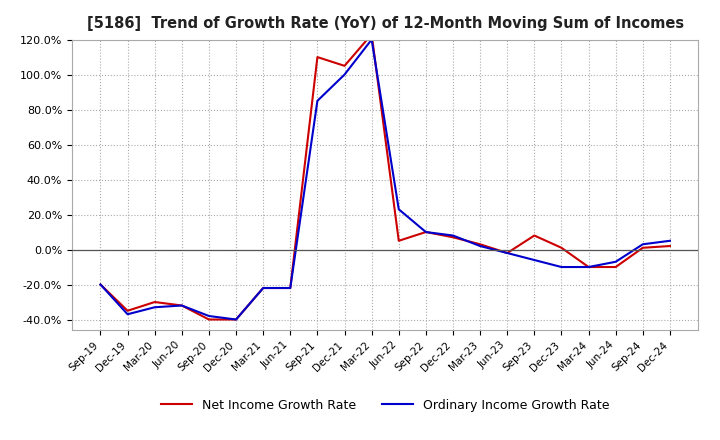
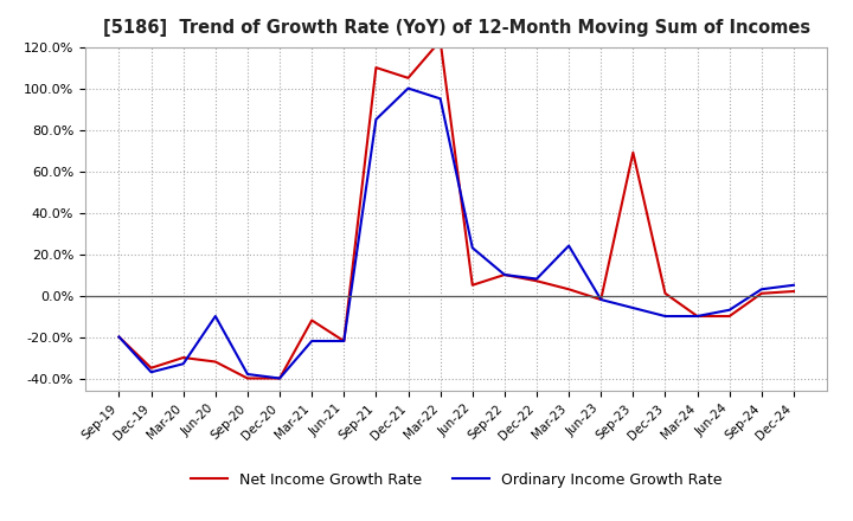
Ordinary Income Growth Rate/Jun-20: -32% -> -10%
Net Income Growth Rate/Mar-21: -22% -> -12%
Ordinary Income Growth Rate/Mar-22: 120% -> 95%
Ordinary Income Growth Rate/Mar-23: 2% -> 24%
Net Income Growth Rate/Sep-23: 8% -> 69%
